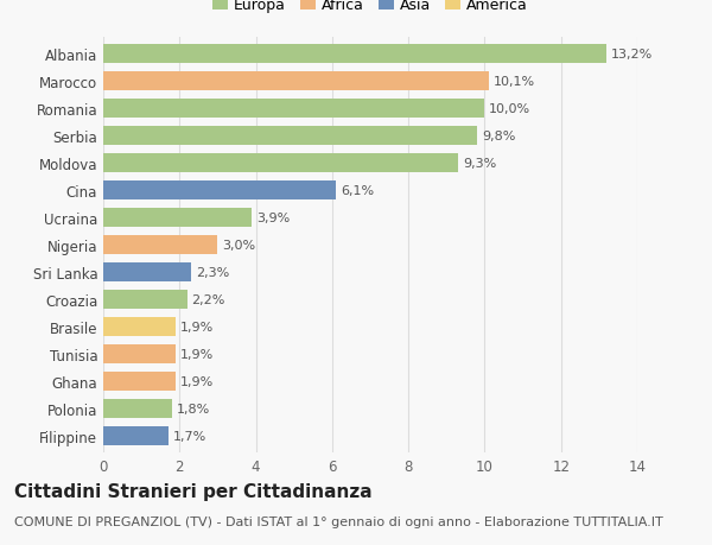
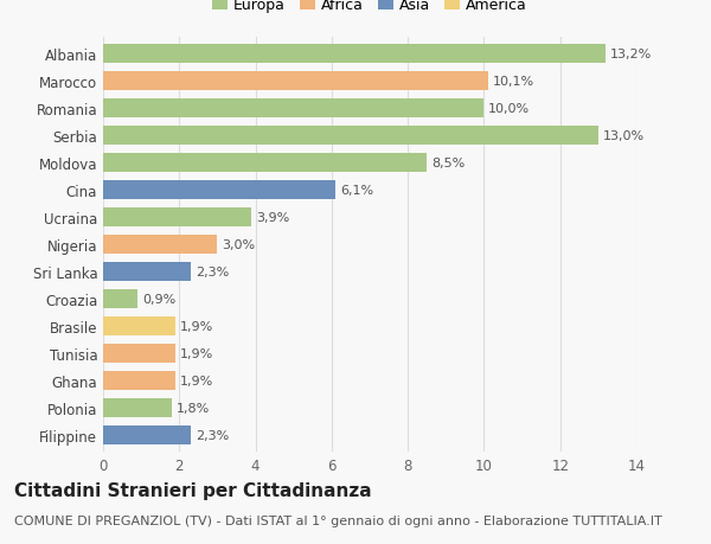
Serbia: 9,8% -> 13,0%
Moldova: 9,3% -> 8,5%
Croazia: 2,2% -> 0,9%
Filippine: 1,7% -> 2,3%
